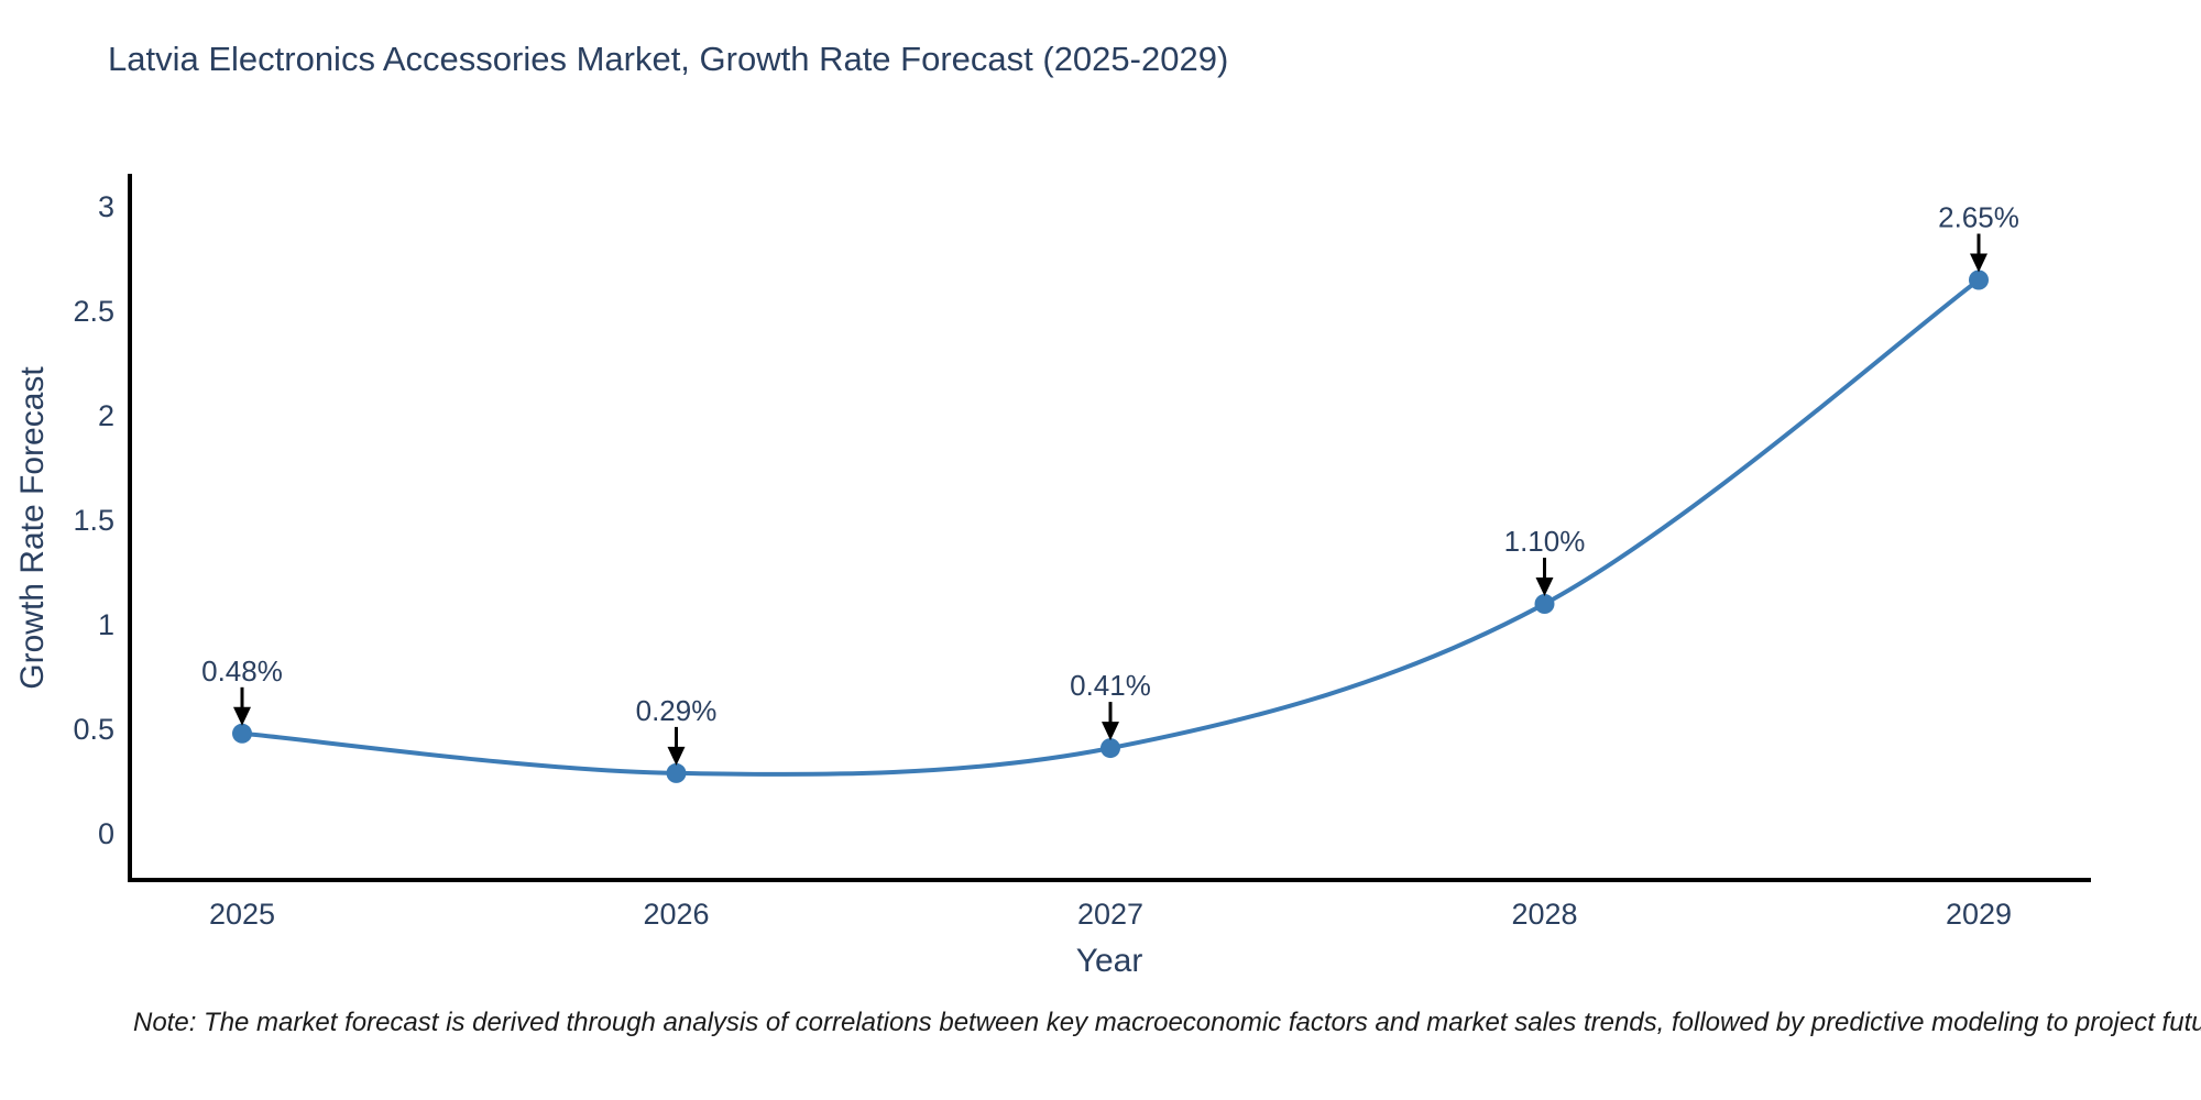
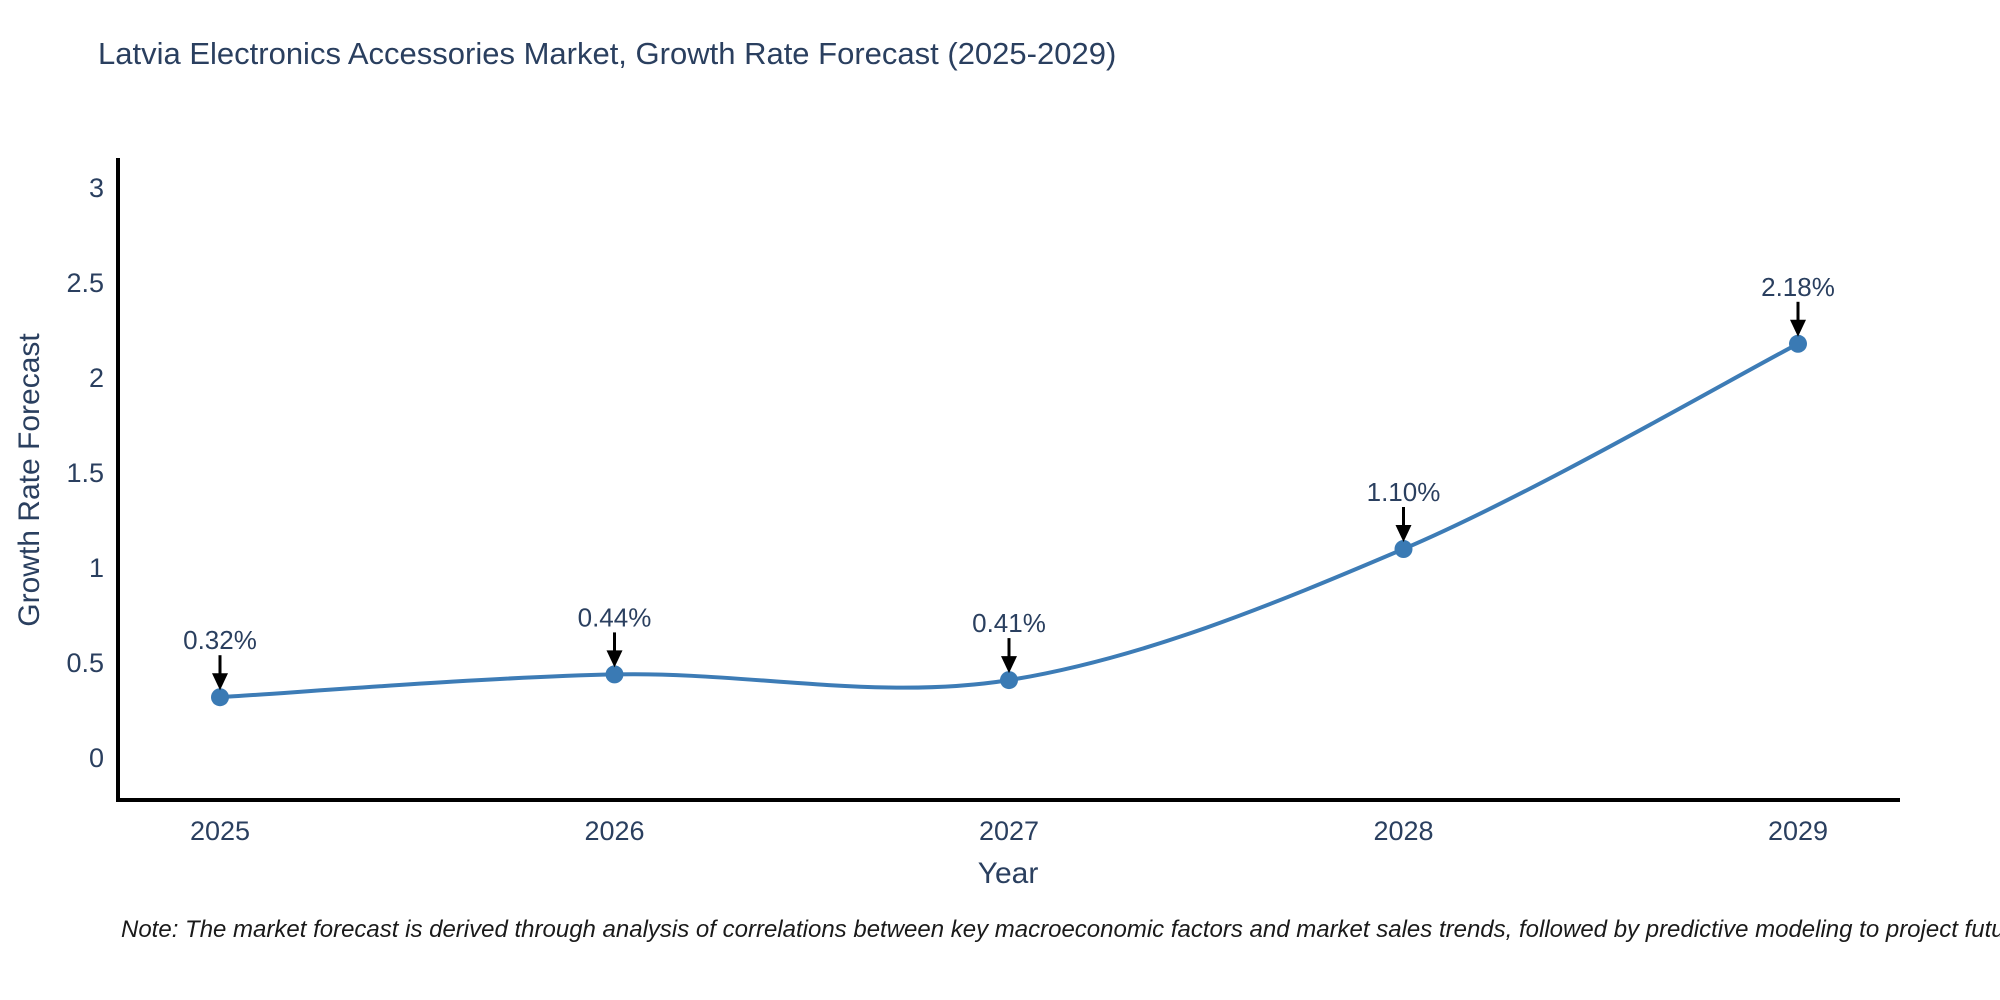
2025: 0.48% -> 0.32%
2026: 0.29% -> 0.44%
2029: 2.65% -> 2.18%
